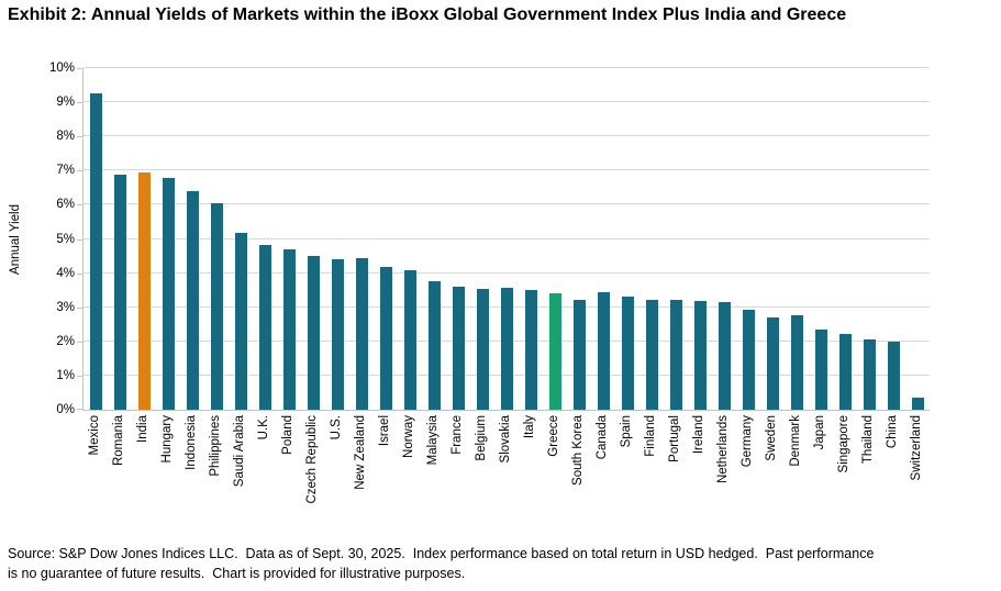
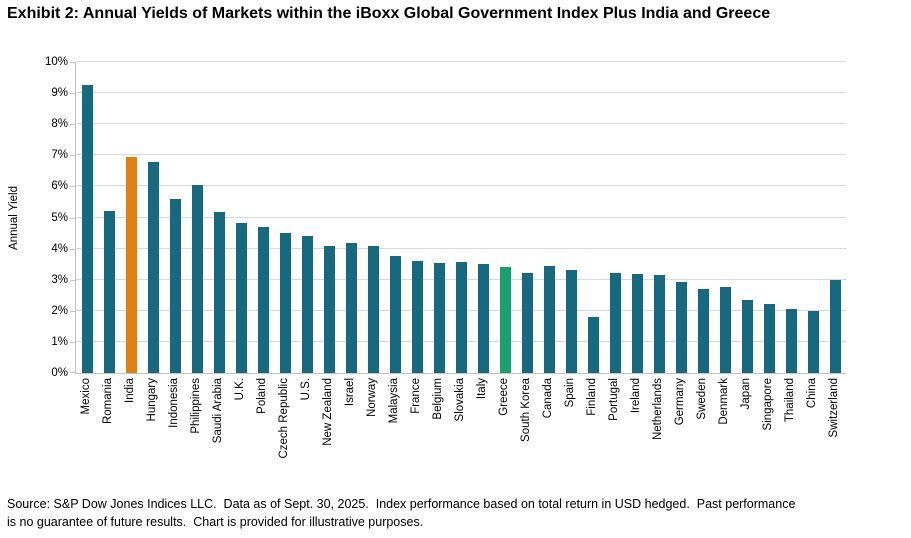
Romania: 6.9% -> 5.2%
Indonesia: 6.4% -> 5.6%
New Zealand: 4.5% -> 4.1%
Finland: 3.2% -> 1.8%
Switzerland: 0.3% -> 3.0%
